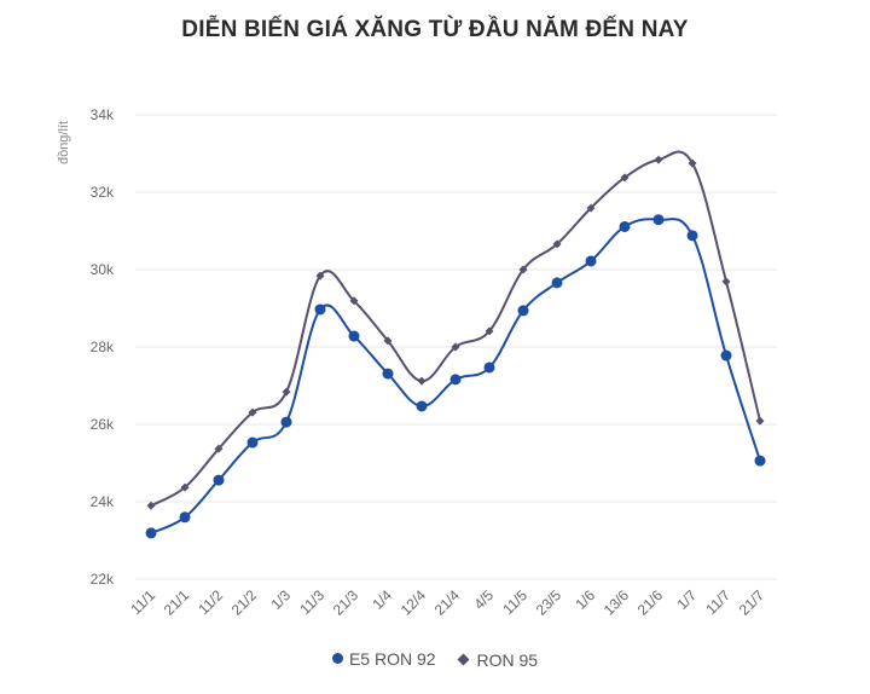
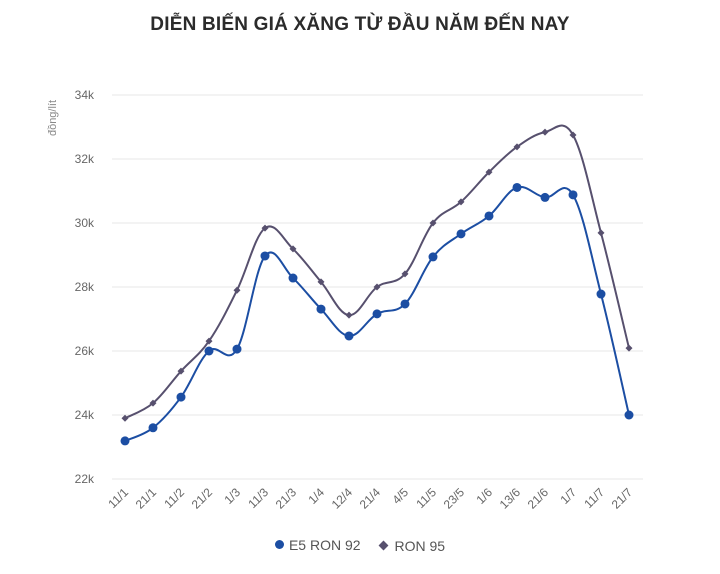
E5 RON 92/21/2: 25.5k -> 26.0k
RON 95/1/3: 26.8k -> 27.9k
E5 RON 92/21/6: 31.3k -> 30.8k
E5 RON 92/21/7: 25.1k -> 24.0k
